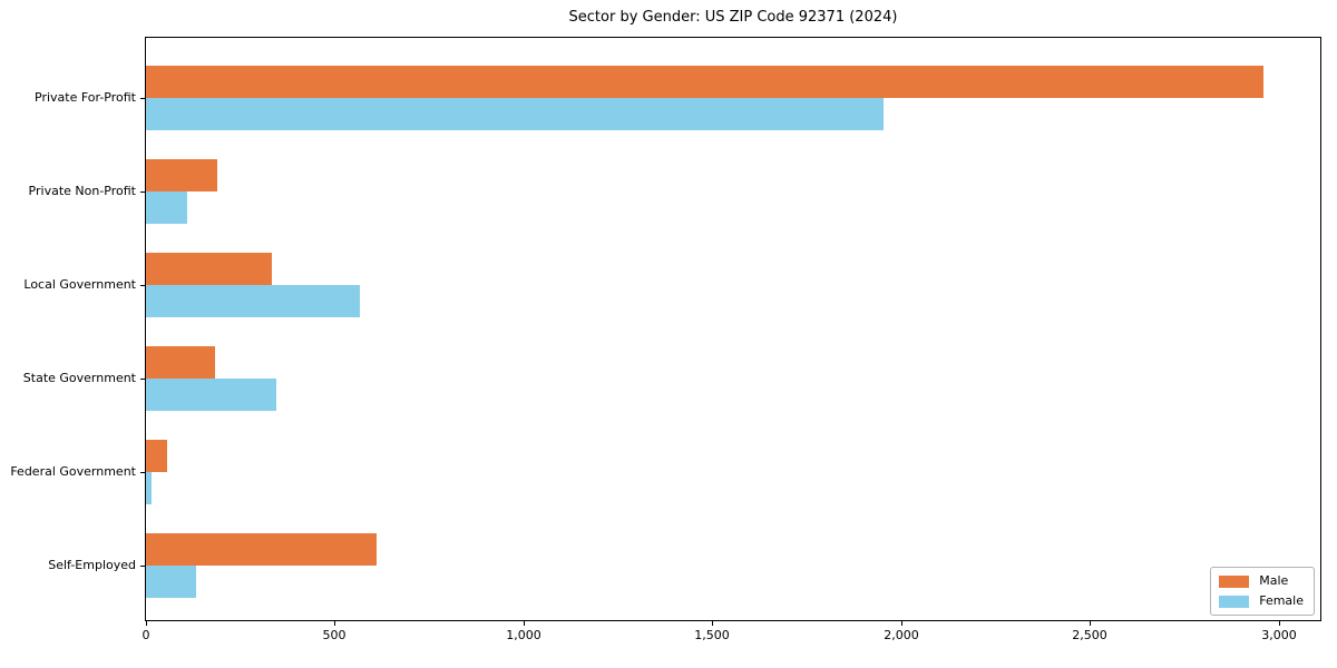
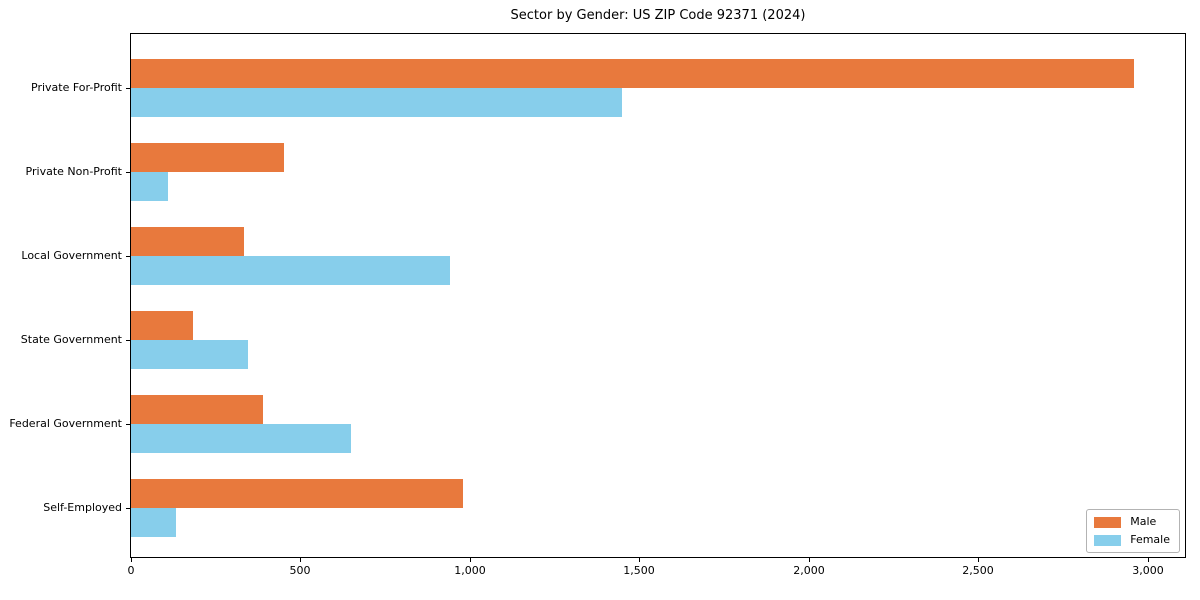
Female/Private For-Profit: 1950 -> 1450
Male/Private Non-Profit: 190 -> 450
Female/Local Government: 570 -> 940
Male/Federal Government: 60 -> 390
Female/Federal Government: 20 -> 650
Male/Self-Employed: 610 -> 980
